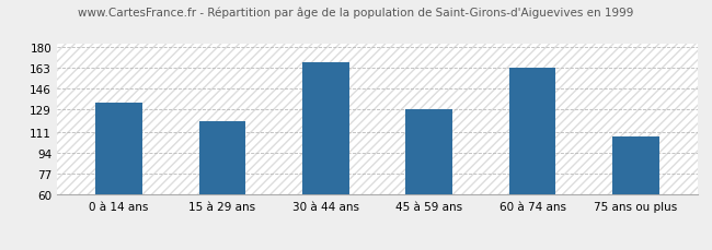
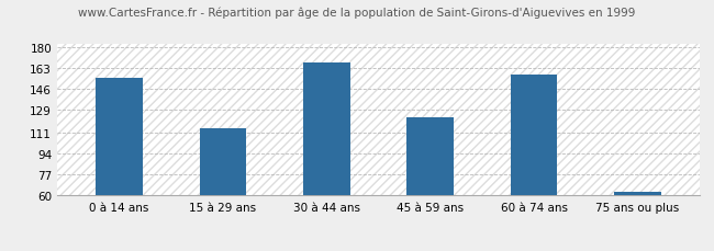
0 à 14 ans: 135 -> 155
15 à 29 ans: 120 -> 114
45 à 59 ans: 129 -> 123
60 à 74 ans: 163 -> 158
75 ans ou plus: 107 -> 63
